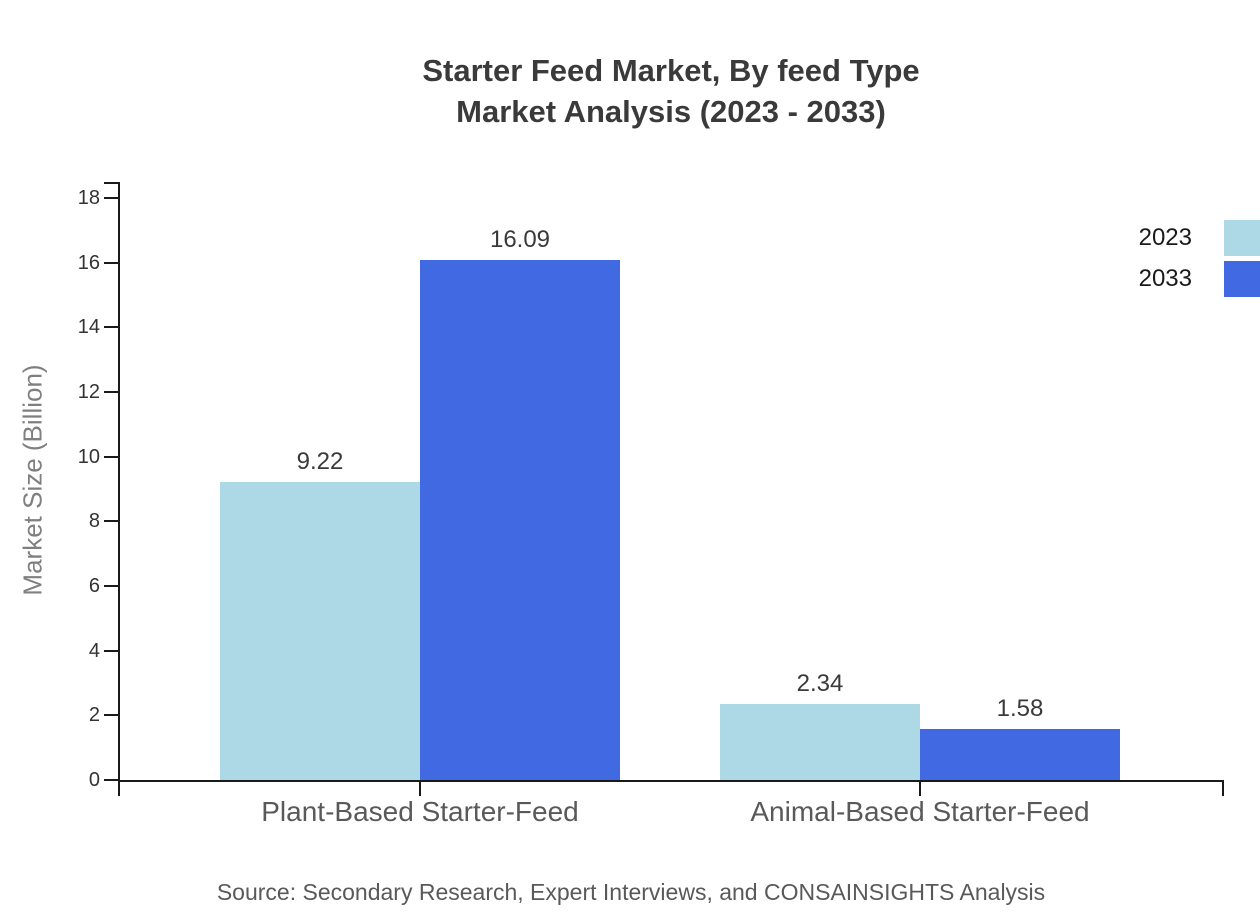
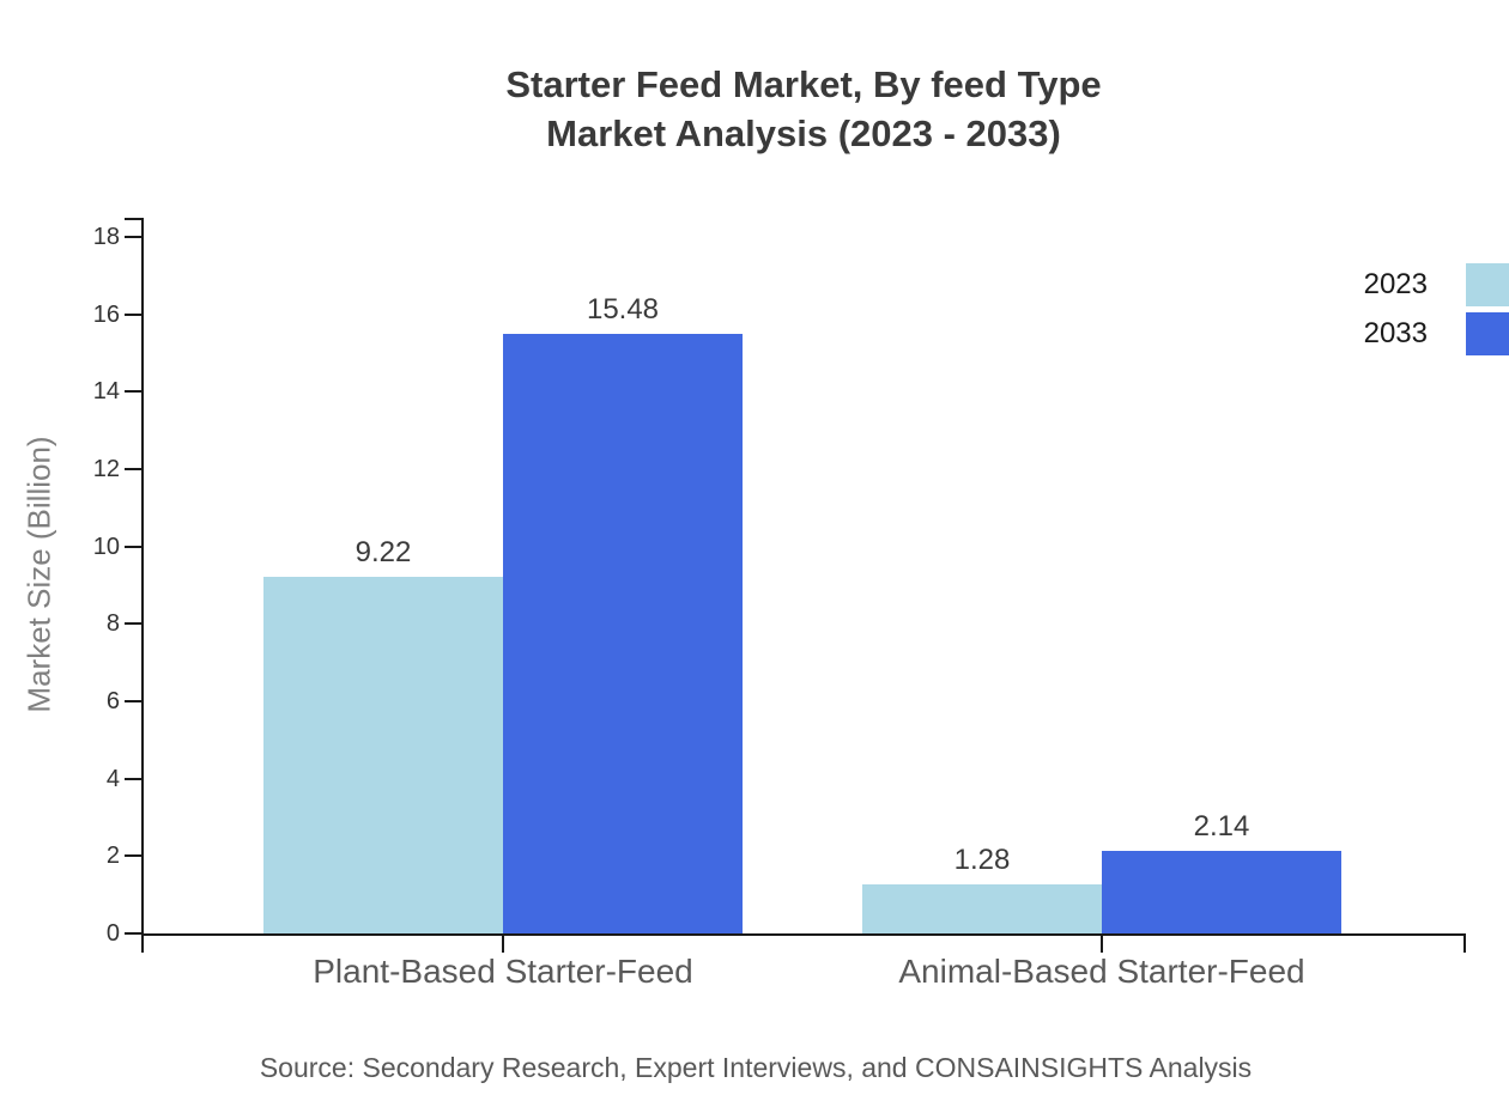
2033/Plant-Based Starter-Feed: 16.09 -> 15.48
2023/Animal-Based Starter-Feed: 2.34 -> 1.28
2033/Animal-Based Starter-Feed: 1.58 -> 2.14
